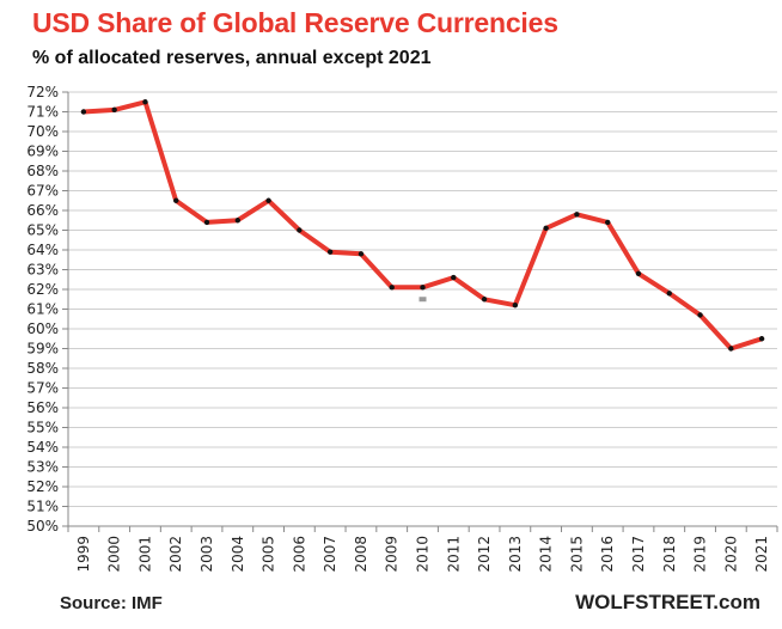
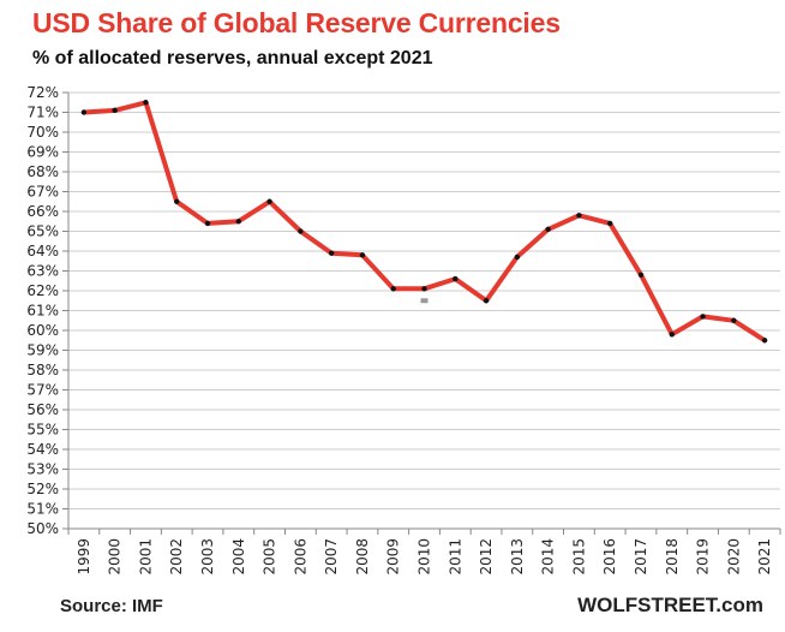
2013: 61.2% -> 63.7%
2018: 61.8% -> 59.8%
2020: 59.0% -> 60.5%
